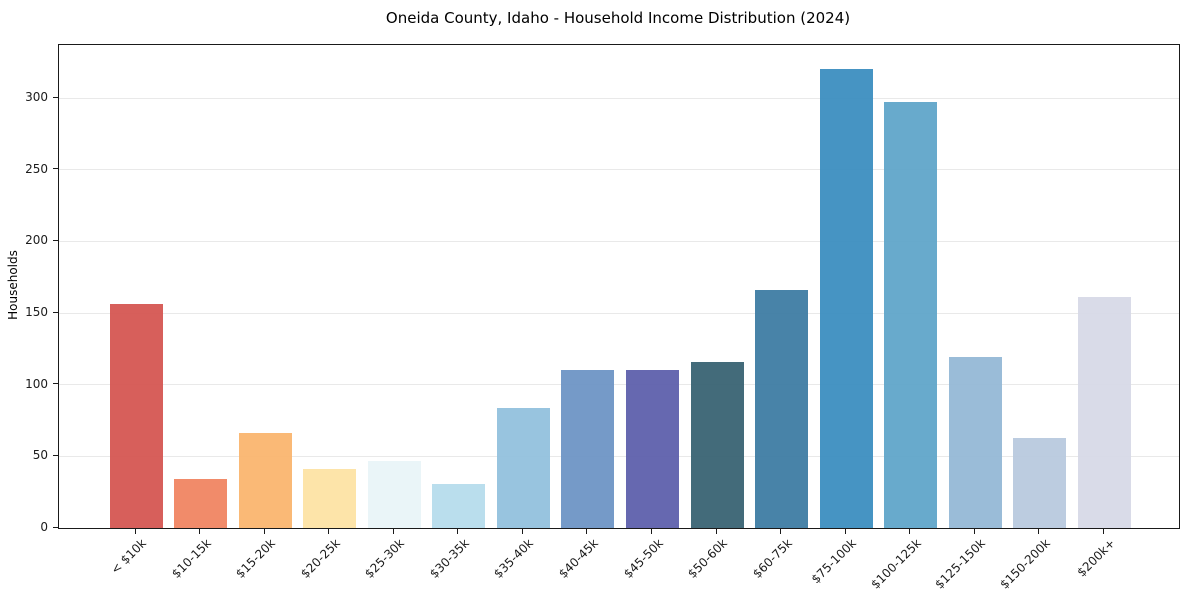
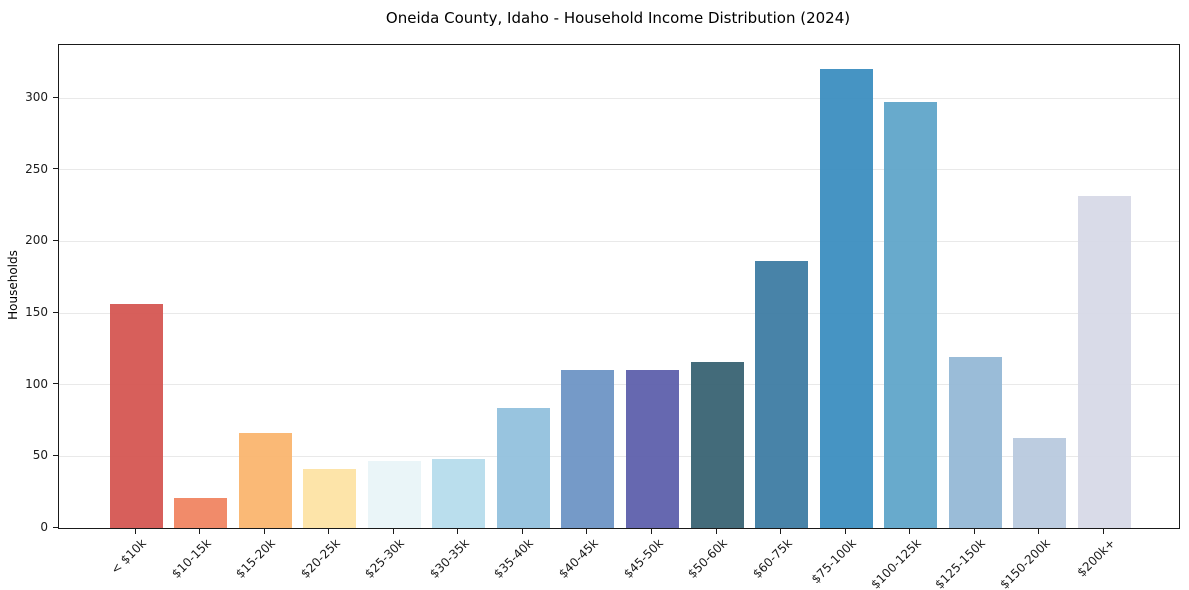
$10-15k: 34 -> 21
$30-35k: 31 -> 48
$60-75k: 166 -> 186
$200k+: 161 -> 232
